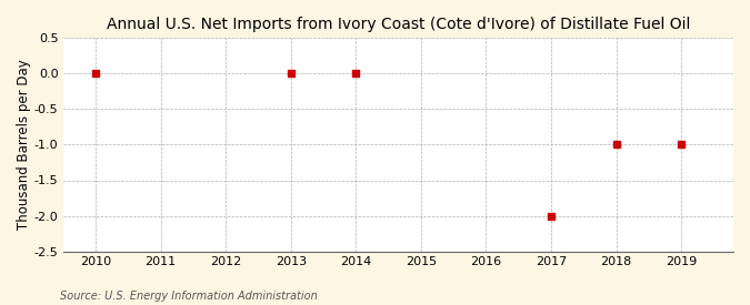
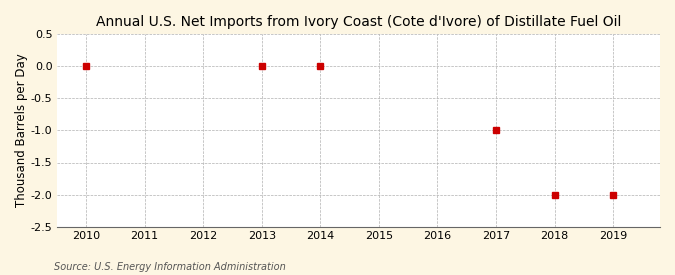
2017: -2 -> -1
2018: -1 -> -2
2019: -1 -> -2
